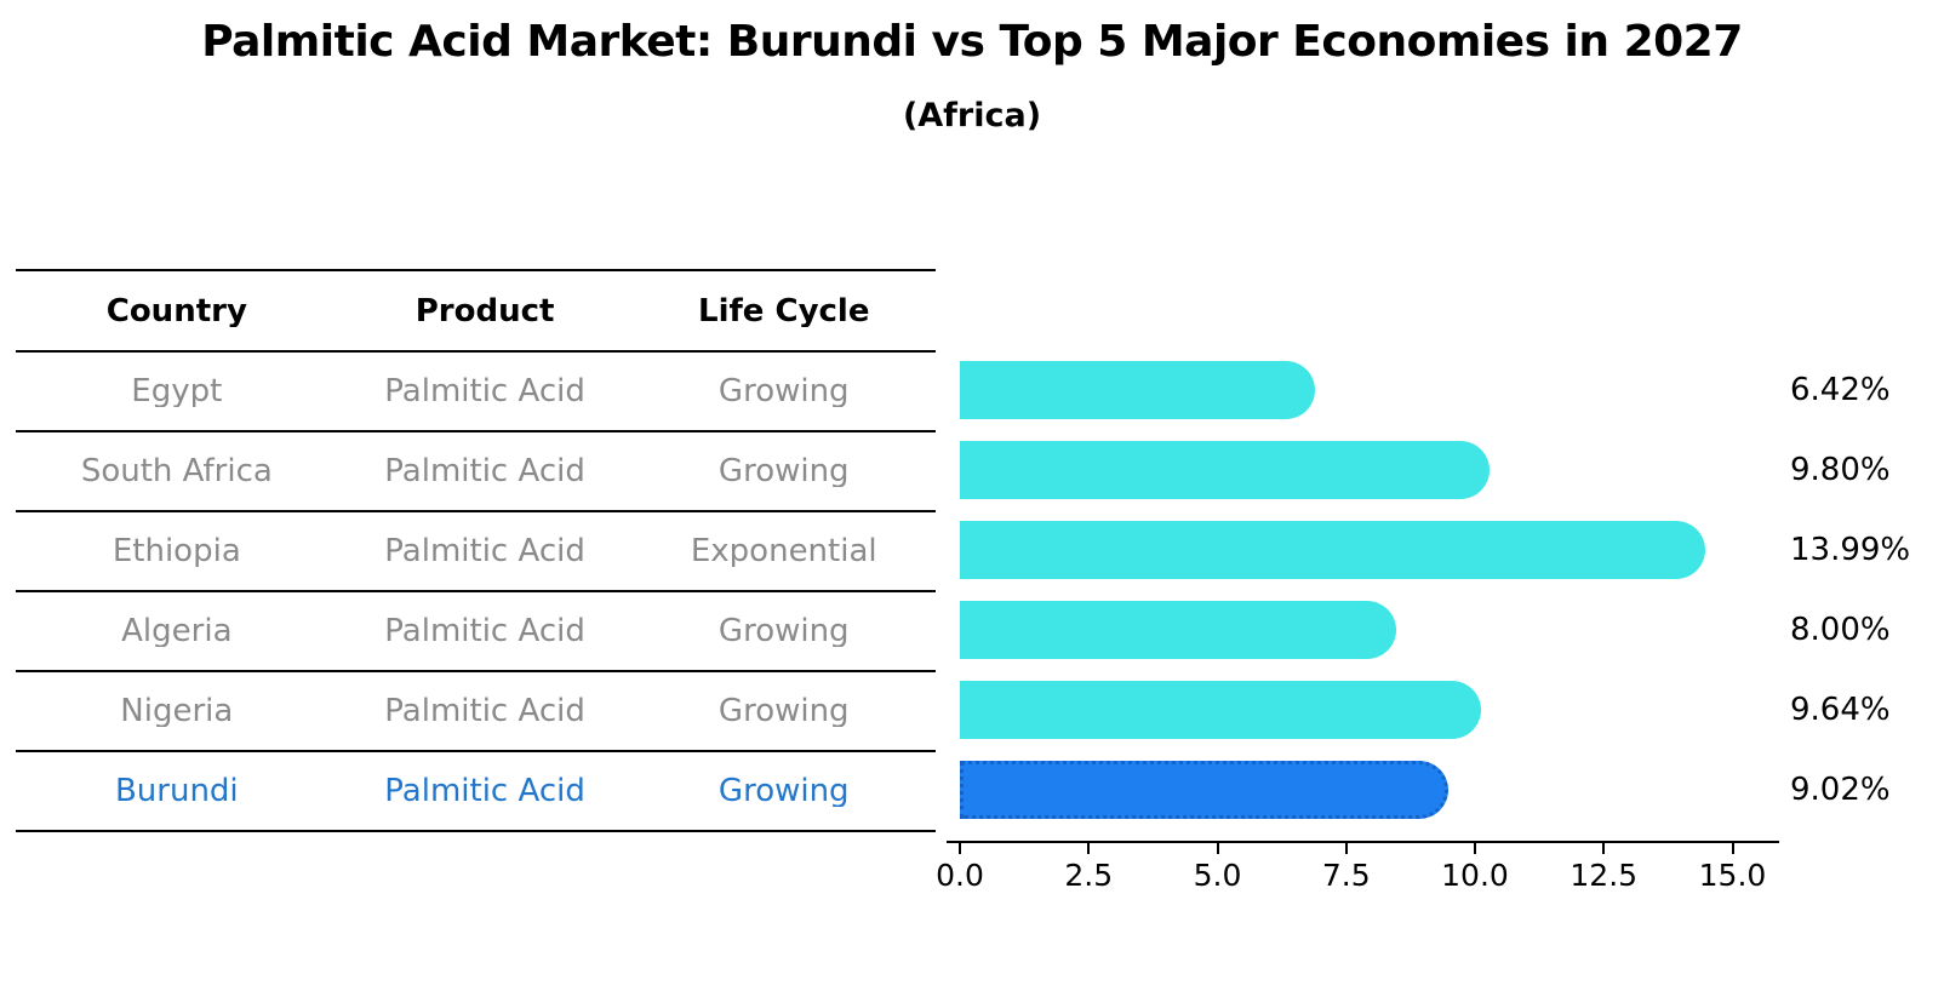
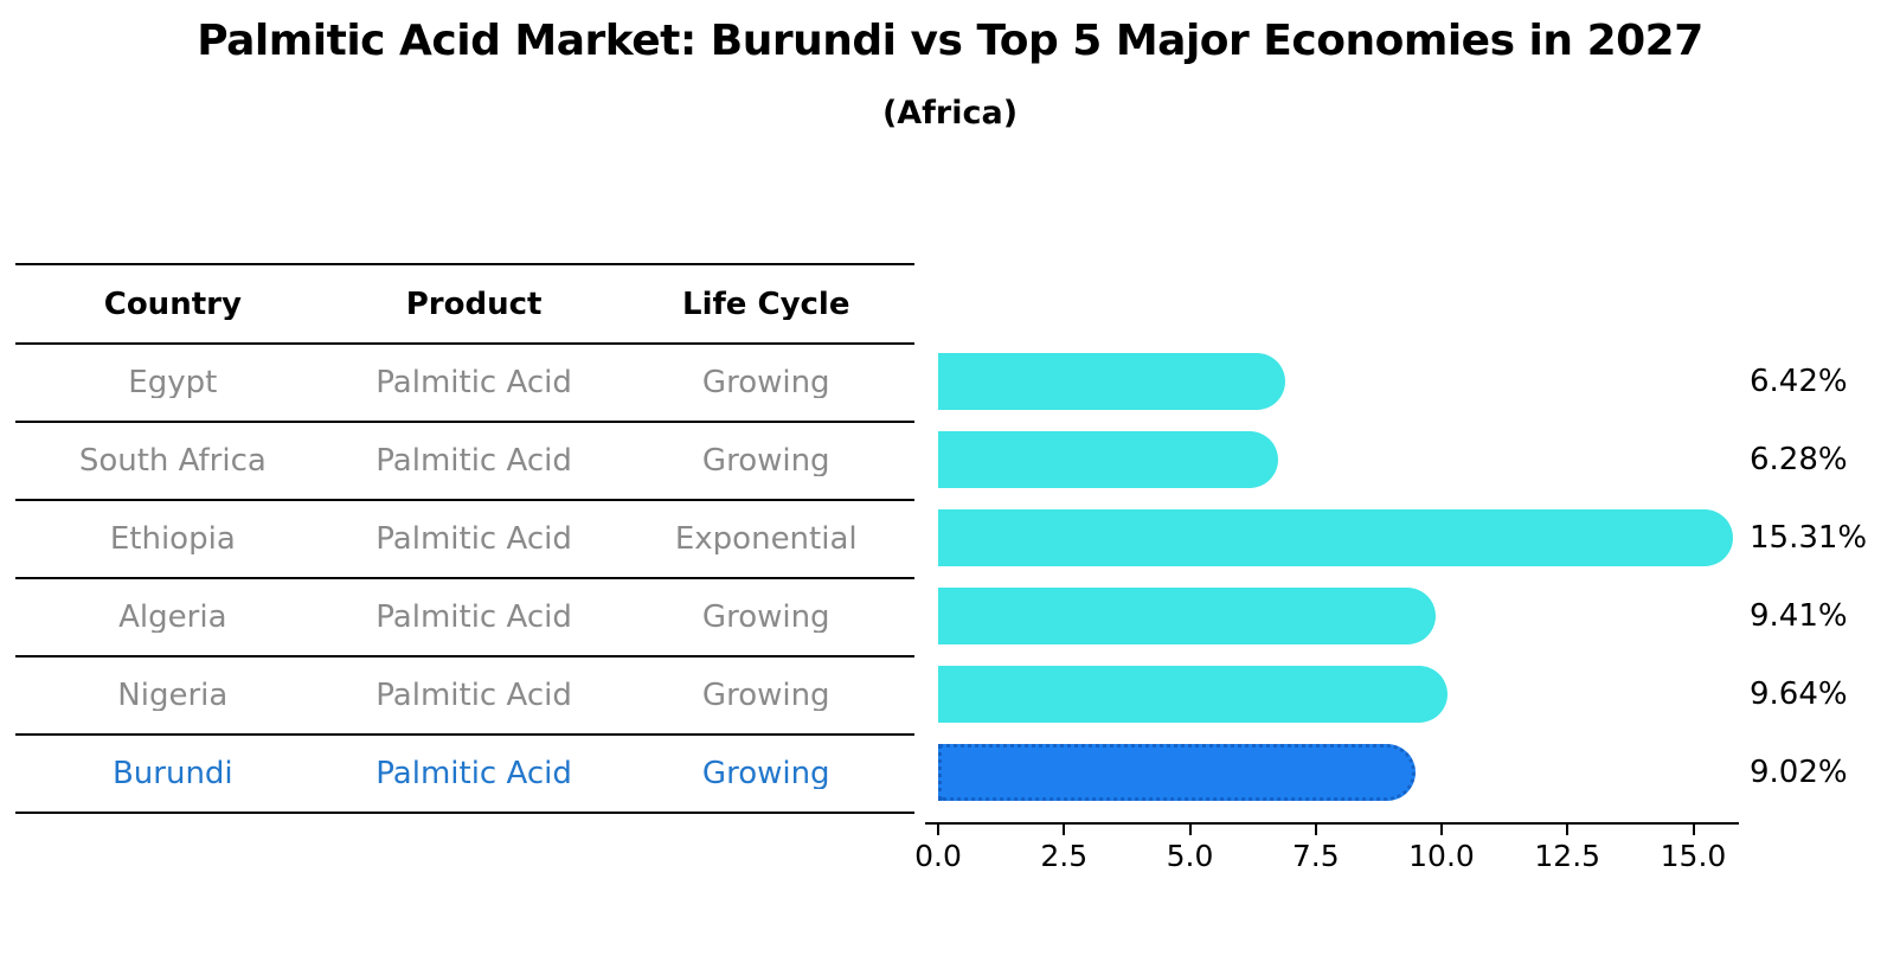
South Africa: 9.80% -> 6.28%
Ethiopia: 13.99% -> 15.31%
Algeria: 8.00% -> 9.41%
